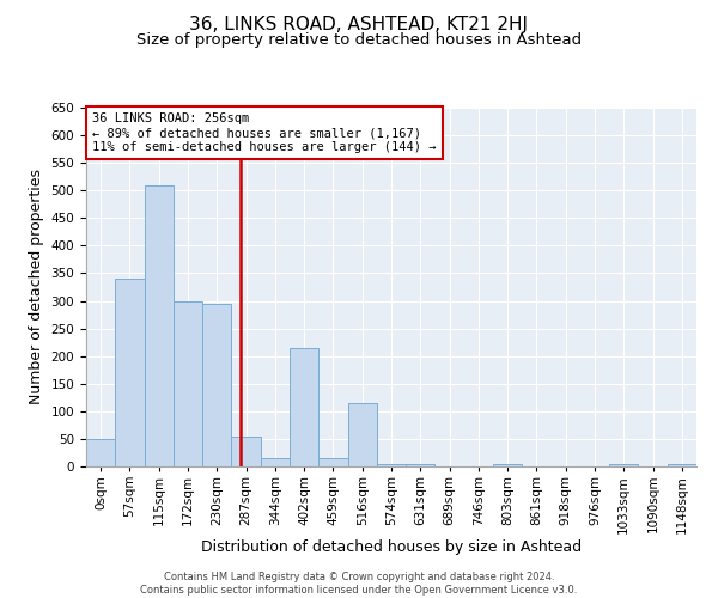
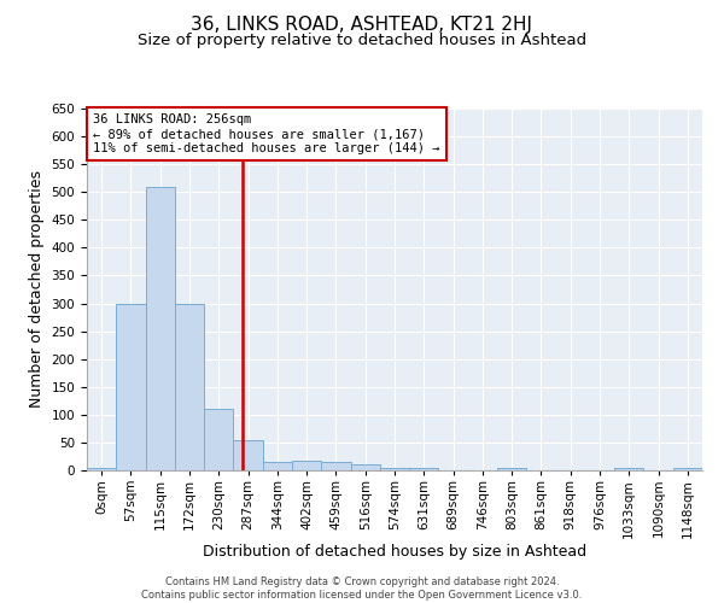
0sqm: 50 -> 5
57sqm: 340 -> 300
230sqm: 295 -> 110
402sqm: 215 -> 17
516sqm: 115 -> 10
